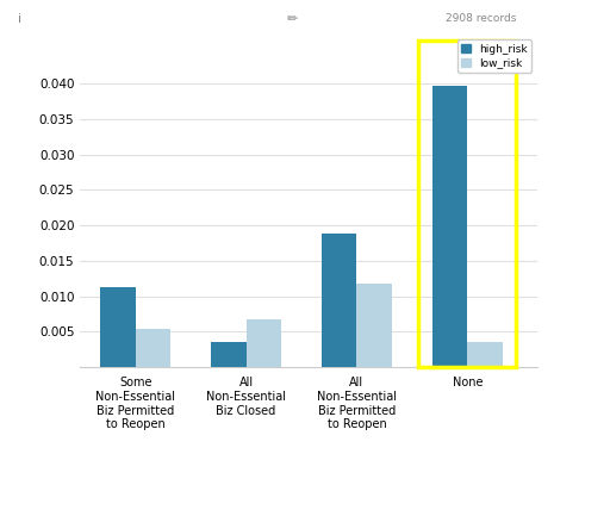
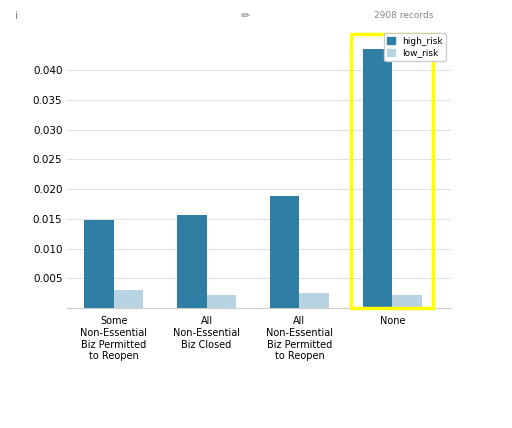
high_risk/Some Non-Essential Biz Permitted to Reopen: 0.0112 -> 0.0148
low_risk/Some Non-Essential Biz Permitted to Reopen: 0.0054 -> 0.0030
high_risk/All Non-Essential Biz Closed: 0.0036 -> 0.0156
low_risk/All Non-Essential Biz Closed: 0.0068 -> 0.0022
low_risk/All Non-Essential Biz Permitted to Reopen: 0.0118 -> 0.0026
high_risk/None: 0.0396 -> 0.0435
low_risk/None: 0.0036 -> 0.0022
